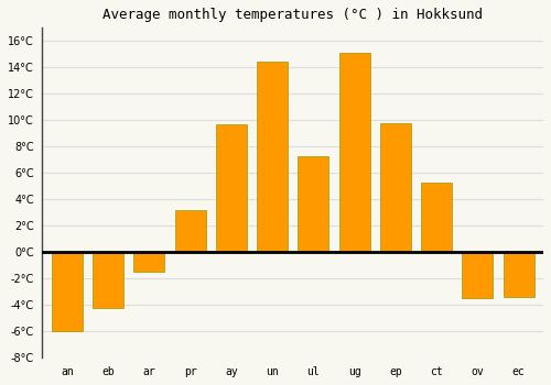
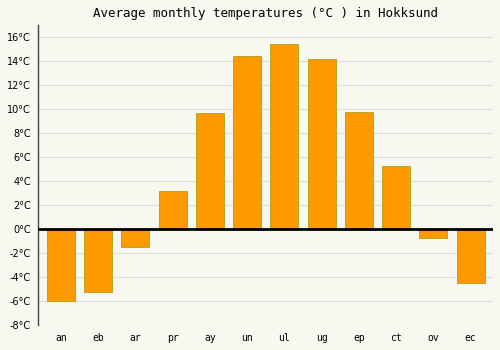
eb: -4.2°C -> -5.2°C
ul: 7.3°C -> 15.4°C
ug: 15.1°C -> 14.2°C
ov: -3.5°C -> -0.7°C
ec: -3.4°C -> -4.5°C
